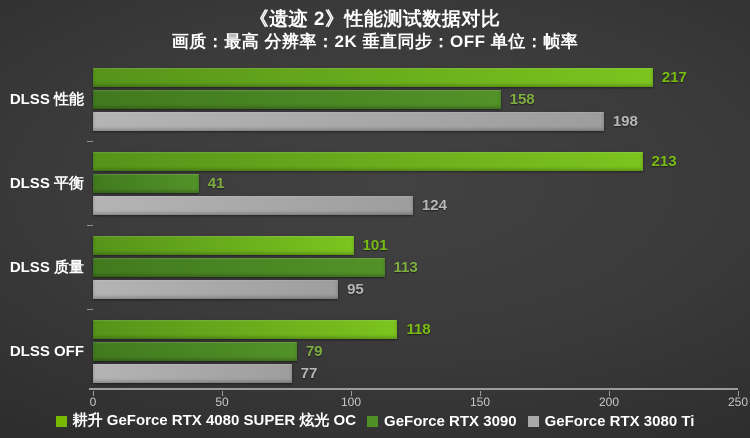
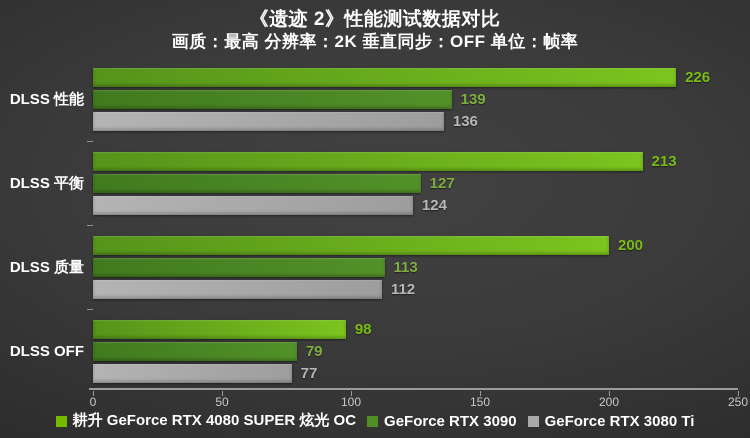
耕升 GeForce RTX 4080 SUPER 炫光 OC/DLSS 性能: 217 -> 226
GeForce RTX 3090/DLSS 性能: 158 -> 139
GeForce RTX 3080 Ti/DLSS 性能: 198 -> 136
GeForce RTX 3090/DLSS 平衡: 41 -> 127
耕升 GeForce RTX 4080 SUPER 炫光 OC/DLSS 质量: 101 -> 200
GeForce RTX 3080 Ti/DLSS 质量: 95 -> 112
耕升 GeForce RTX 4080 SUPER 炫光 OC/DLSS OFF: 118 -> 98
